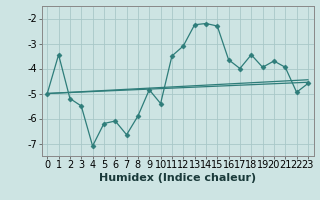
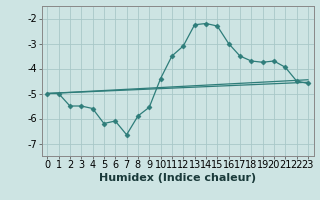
1: -3.45 -> -5.00
2: -5.20 -> -5.50
4: -7.10 -> -5.60
9: -4.85 -> -5.55
10: -5.40 -> -4.40
16: -3.65 -> -3.00
17: -4.00 -> -3.50
18: -3.45 -> -3.70
19: -3.95 -> -3.75
22: -4.95 -> -4.50
